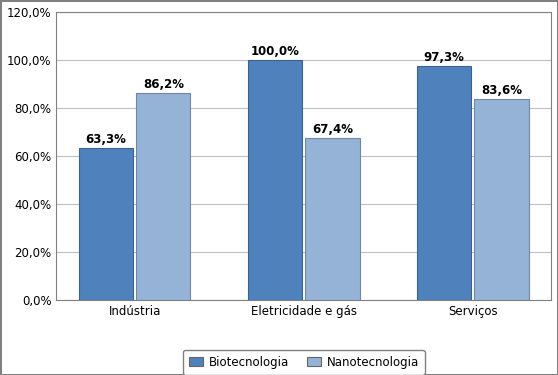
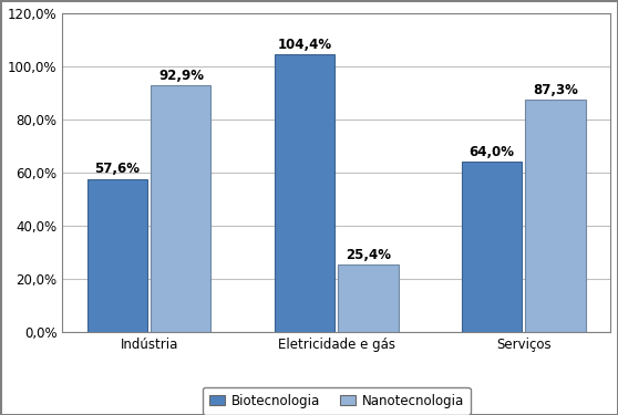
Biotecnologia/Indústria: 63,3% -> 57,6%
Nanotecnologia/Indústria: 86,2% -> 92,9%
Biotecnologia/Eletricidade e gás: 100,0% -> 104,4%
Nanotecnologia/Eletricidade e gás: 67,4% -> 25,4%
Biotecnologia/Serviços: 97,3% -> 64,0%
Nanotecnologia/Serviços: 83,6% -> 87,3%
